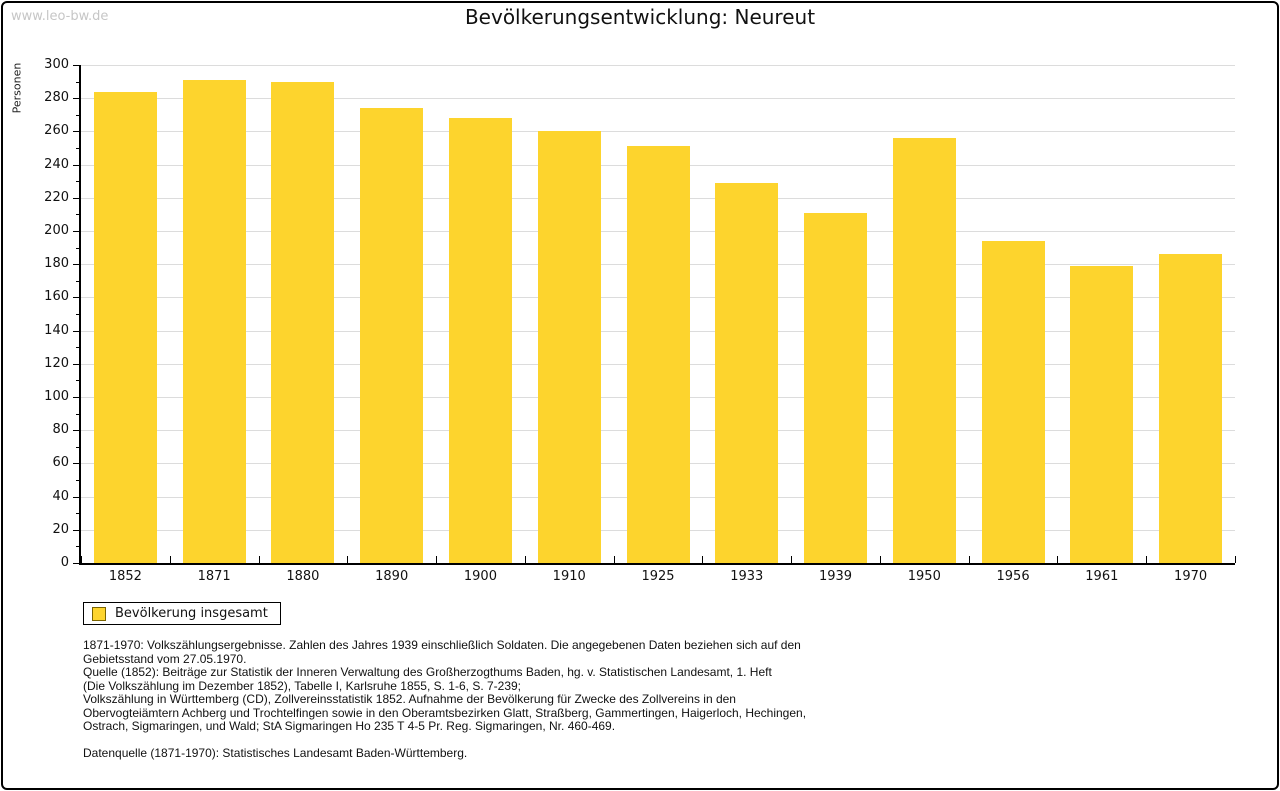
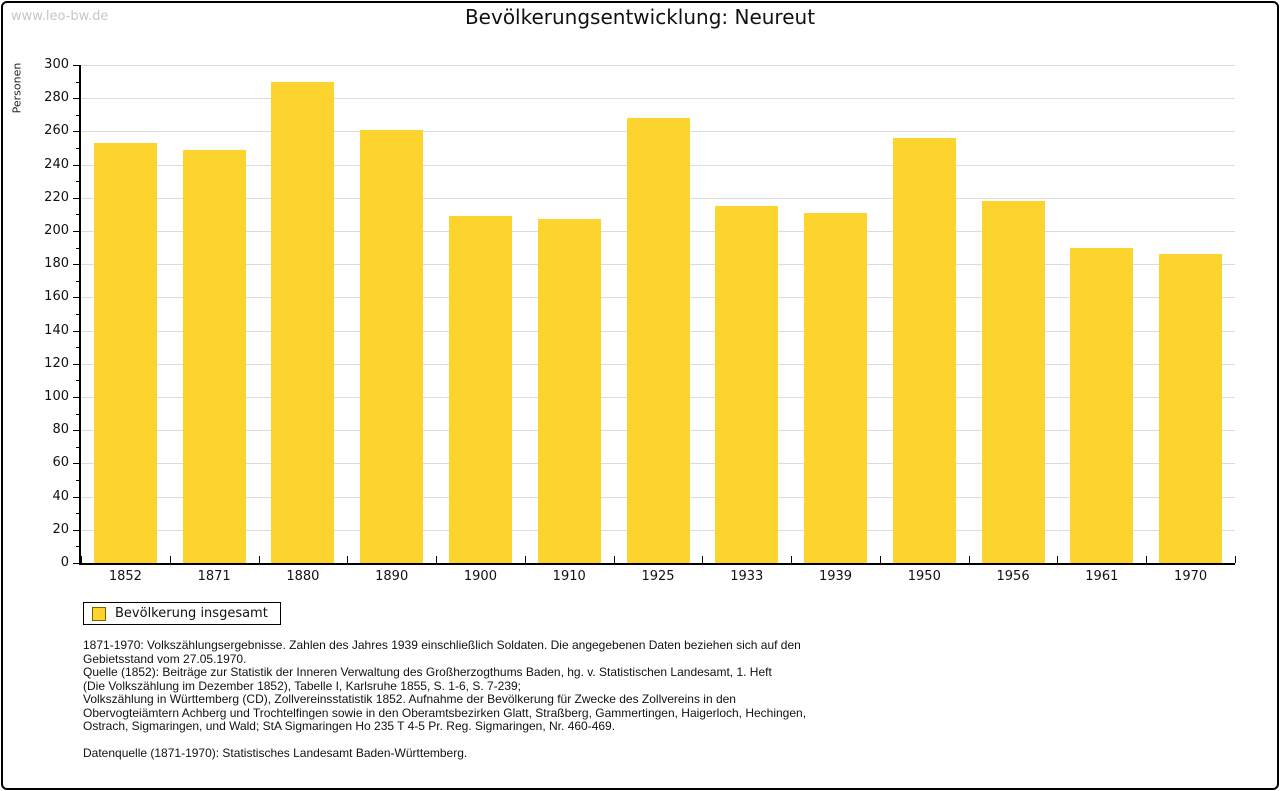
1852: 284 -> 253
1871: 291 -> 249
1890: 274 -> 261
1900: 268 -> 209
1910: 260 -> 207
1925: 251 -> 268
1933: 229 -> 215
1956: 194 -> 218
1961: 179 -> 190
